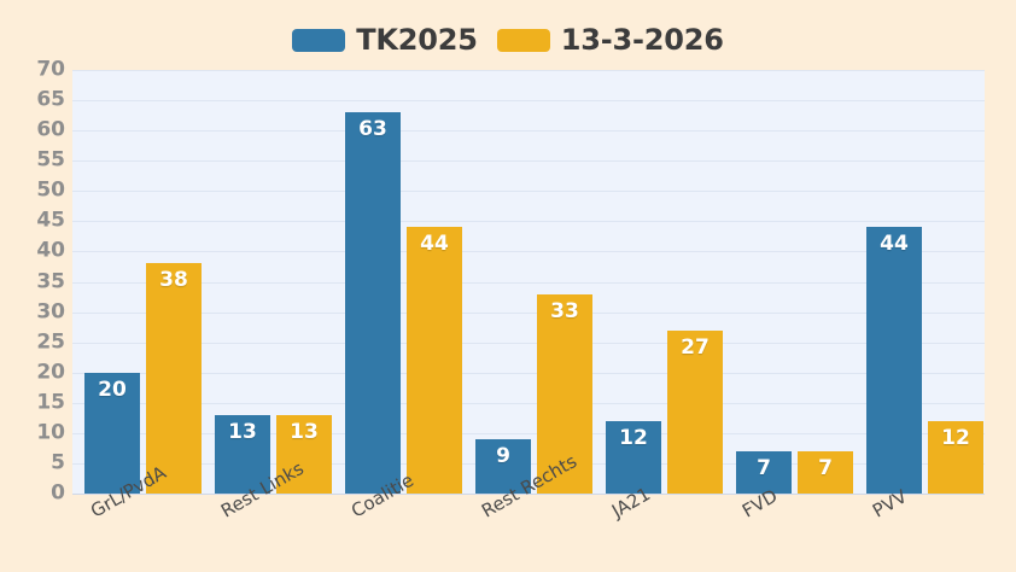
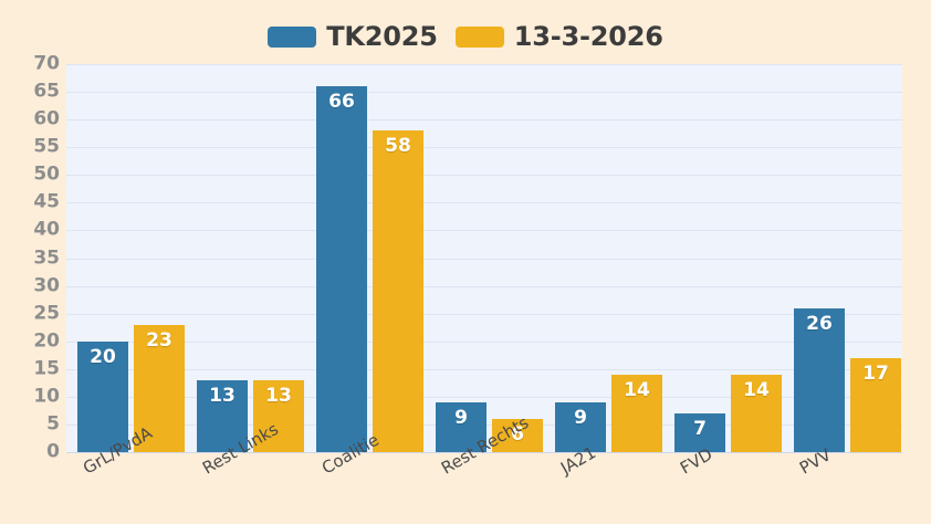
13-3-2026/GrL/PvdA: 38 -> 23
TK2025/Coalitie: 63 -> 66
13-3-2026/Coalitie: 44 -> 58
13-3-2026/Rest Rechts: 33 -> 6
TK2025/JA21: 12 -> 9
13-3-2026/JA21: 27 -> 14
13-3-2026/FVD: 7 -> 14
TK2025/PVV: 44 -> 26
13-3-2026/PVV: 12 -> 17
